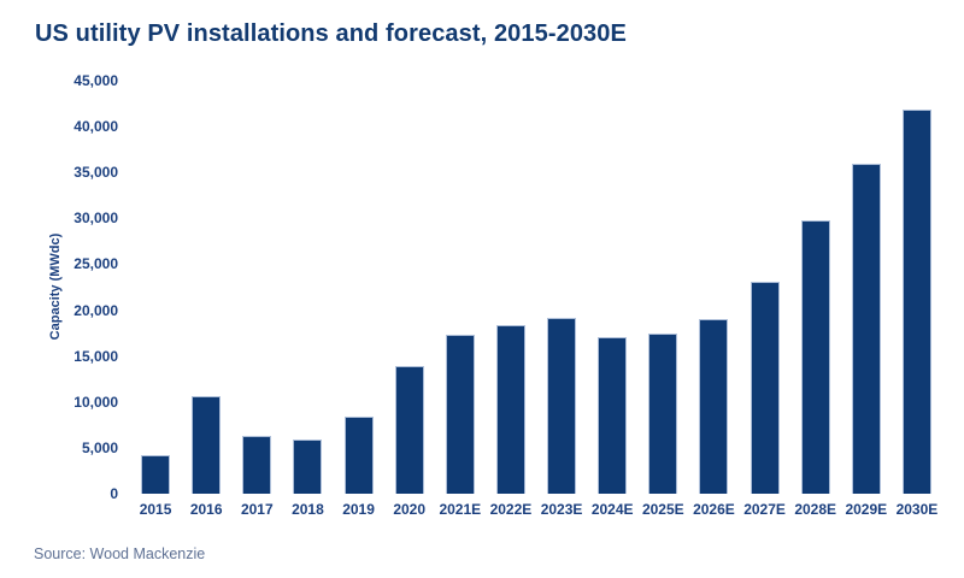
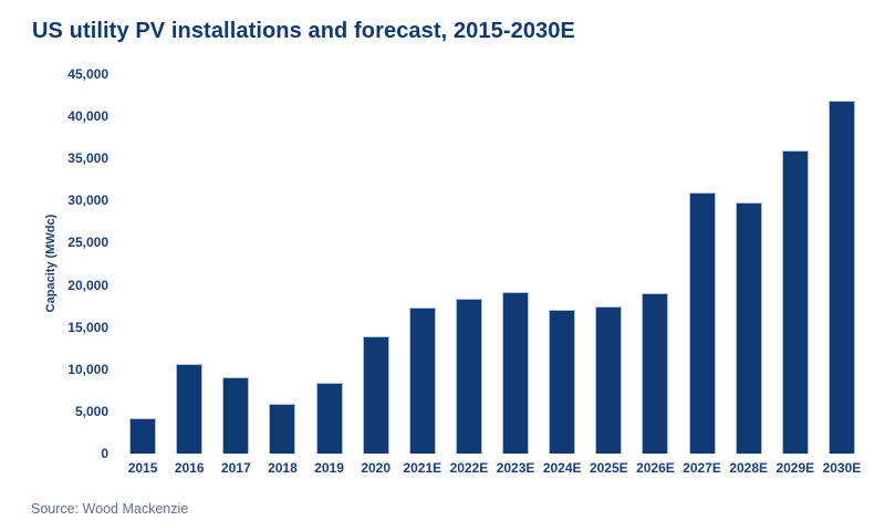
2017: 6000 -> 9000
2027E: 23000 -> 31000
